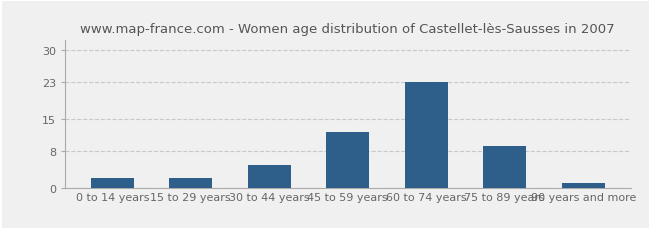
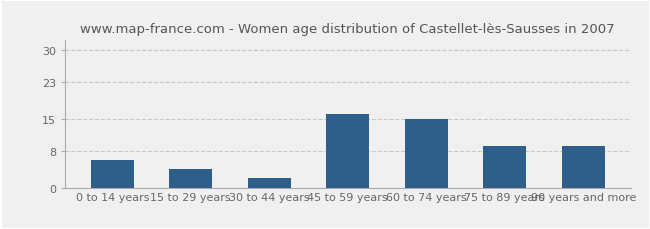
0 to 14 years: 2 -> 6
15 to 29 years: 2 -> 4
30 to 44 years: 5 -> 2
45 to 59 years: 12 -> 16
60 to 74 years: 23 -> 15
90 years and more: 1 -> 9
